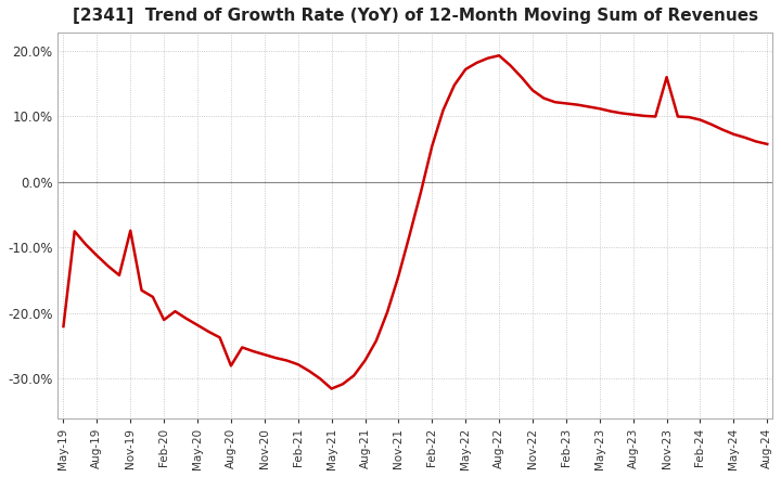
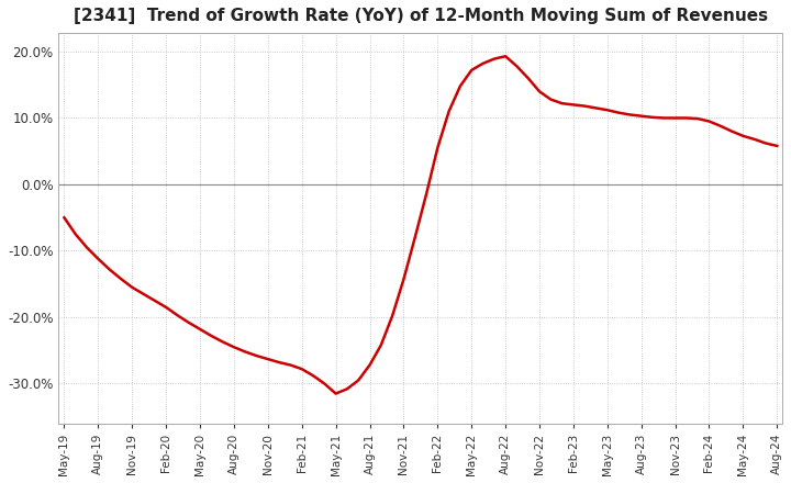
May-19: -22.0% -> -5.0%
Nov-19: -7.4% -> -15.5%
Feb-20: -21.0% -> -18.5%
Aug-20: -28.0% -> -24.5%
Nov-23: 16.0% -> 10.0%
